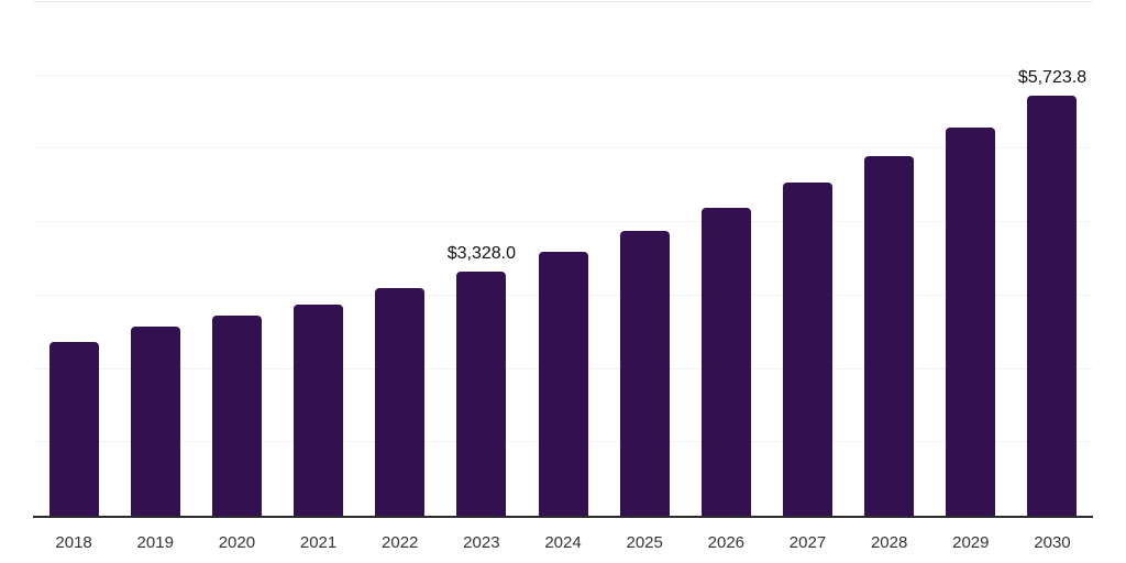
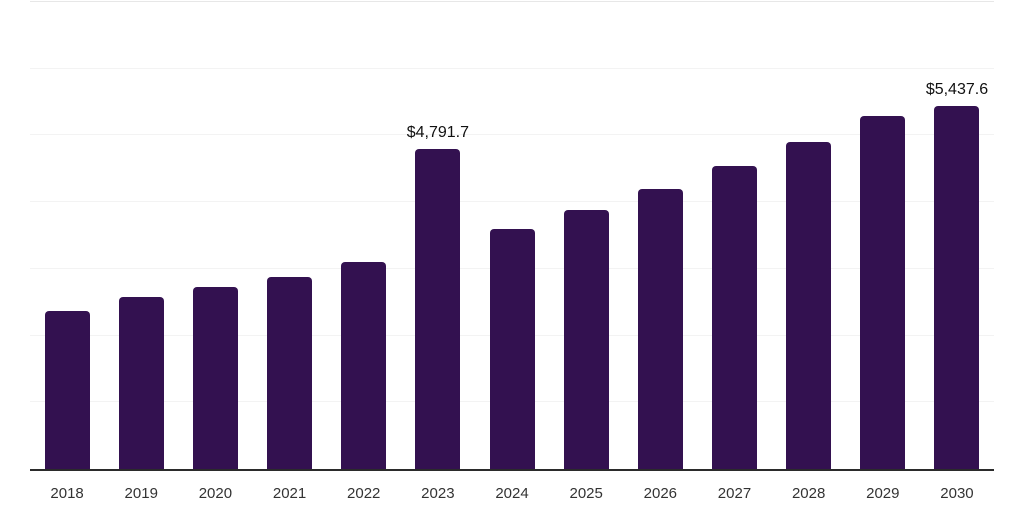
2023: $3,328.0 -> $4,791.7
2030: $5,723.8 -> $5,437.6
